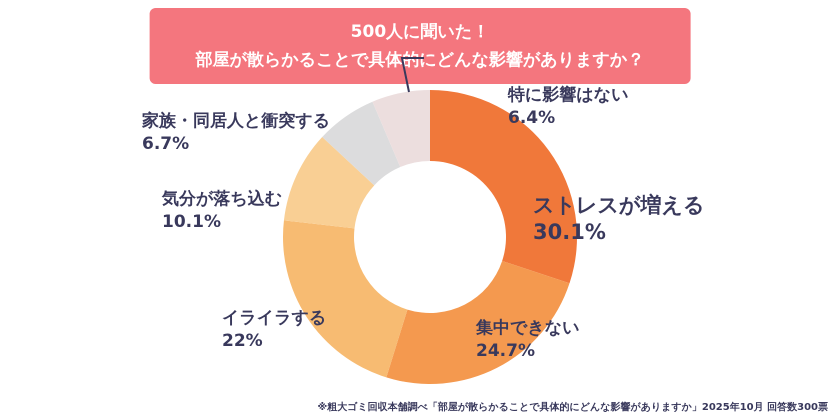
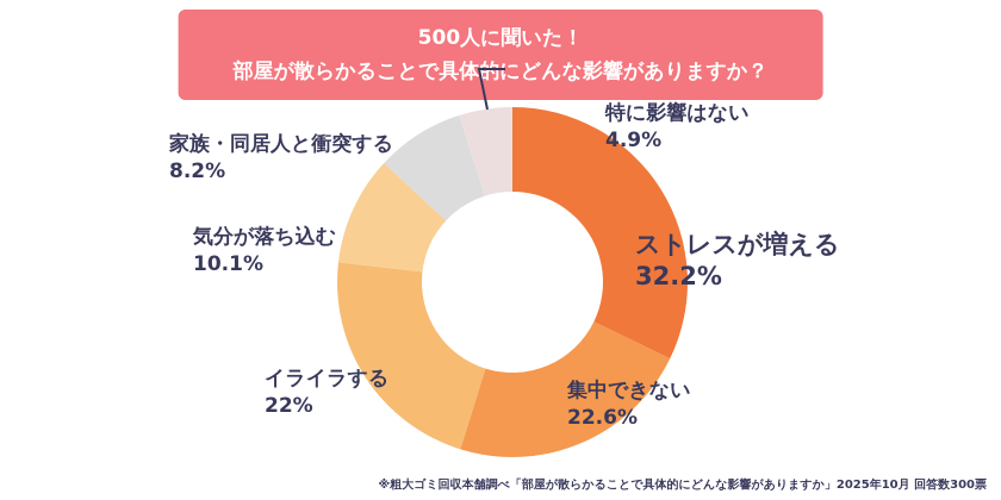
ストレスが増える: 30.1% -> 32.2%
集中できない: 24.7% -> 22.6%
家族・同居人と衝突する: 6.7% -> 8.2%
特に影響はない: 6.4% -> 4.9%
